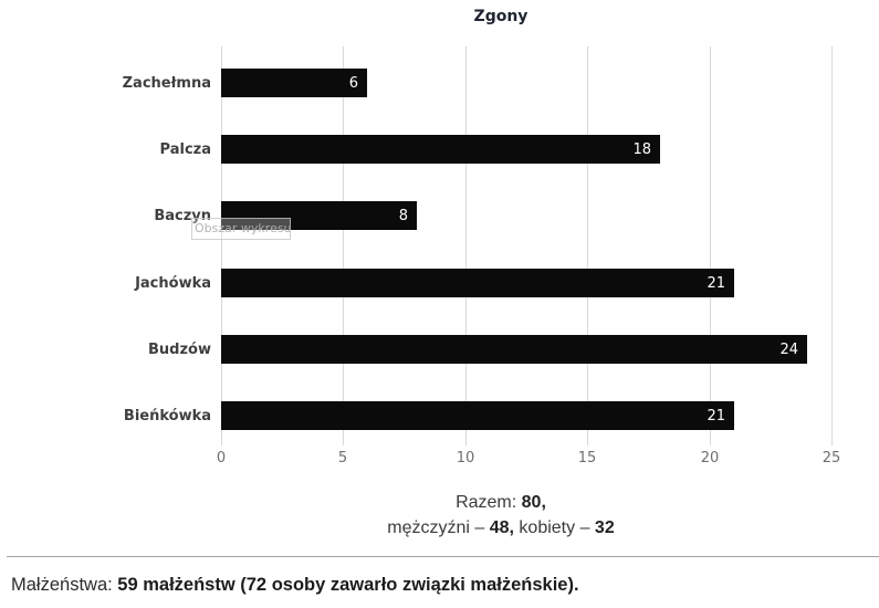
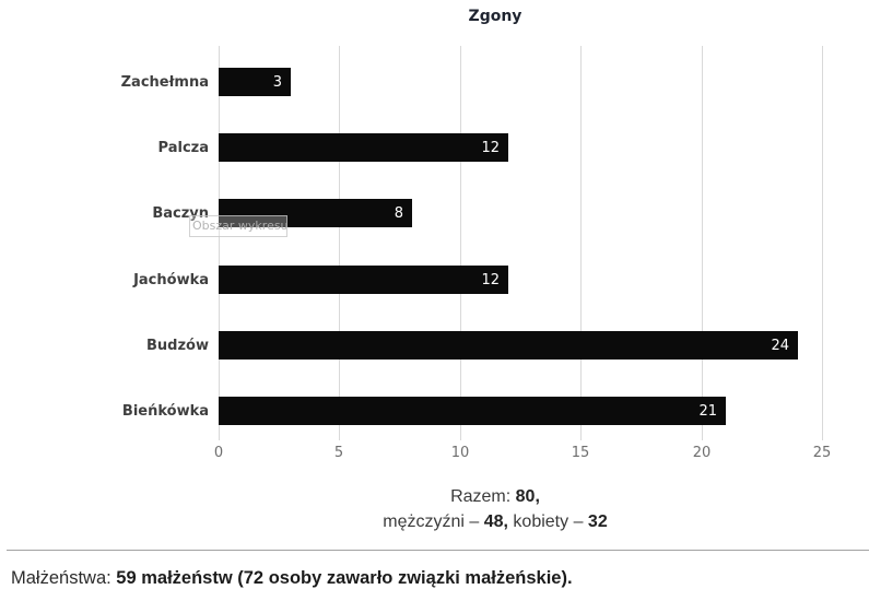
Zachełmna: 6 -> 3
Palcza: 18 -> 12
Jachówka: 21 -> 12
